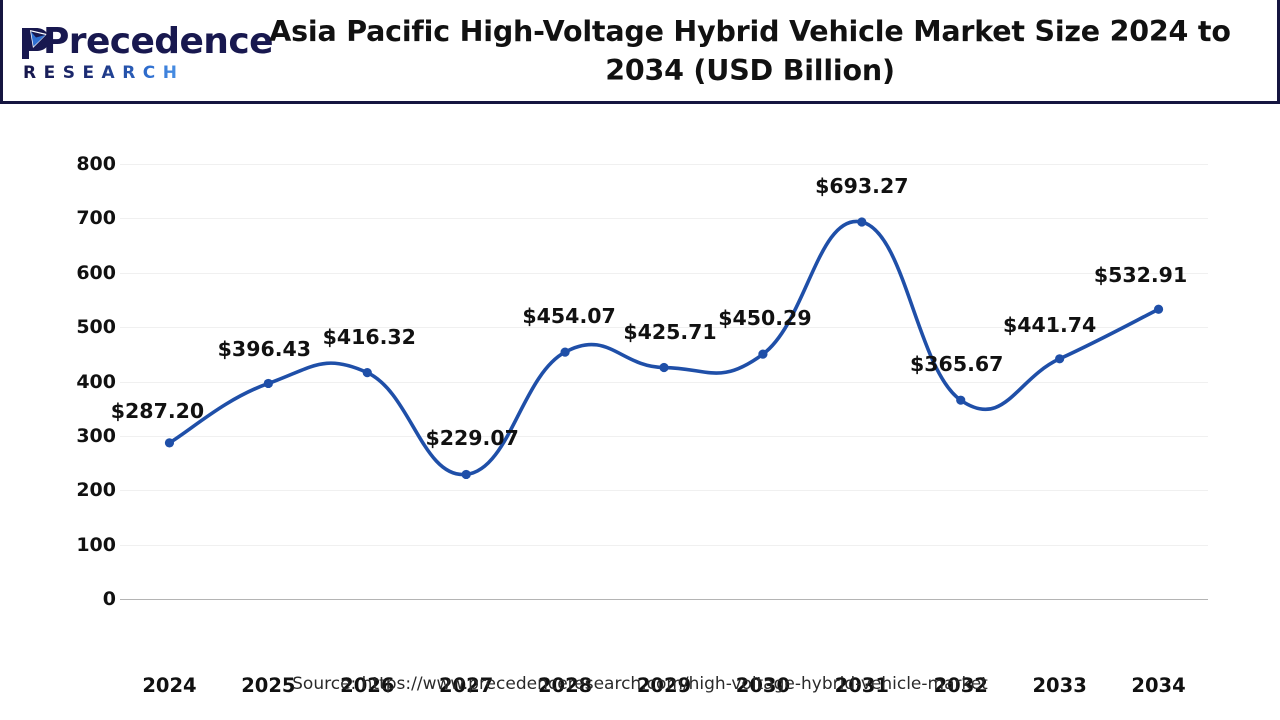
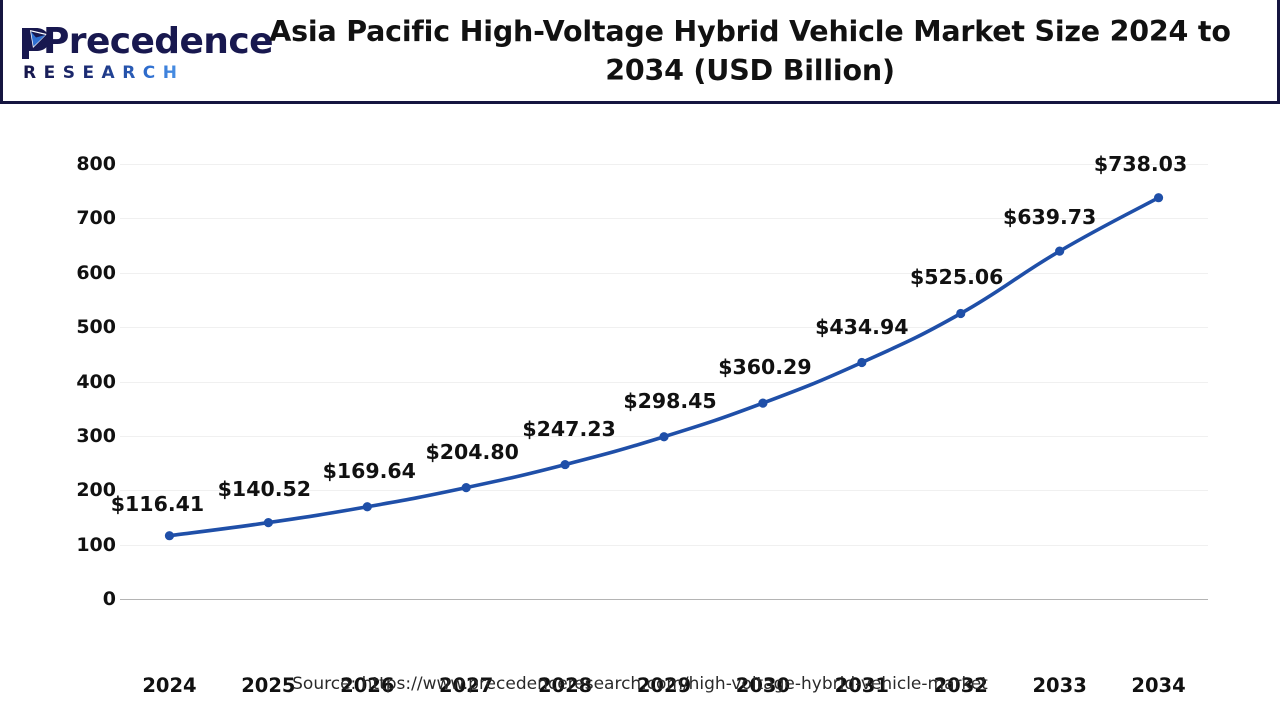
2024: $287.20 -> $116.41
2025: $396.43 -> $140.52
2026: $416.32 -> $169.64
2027: $229.07 -> $204.80
2028: $454.07 -> $247.23
2029: $425.71 -> $298.45
2030: $450.29 -> $360.29
2031: $693.27 -> $434.94
2032: $365.67 -> $525.06
2033: $441.74 -> $639.73
2034: $532.91 -> $738.03
